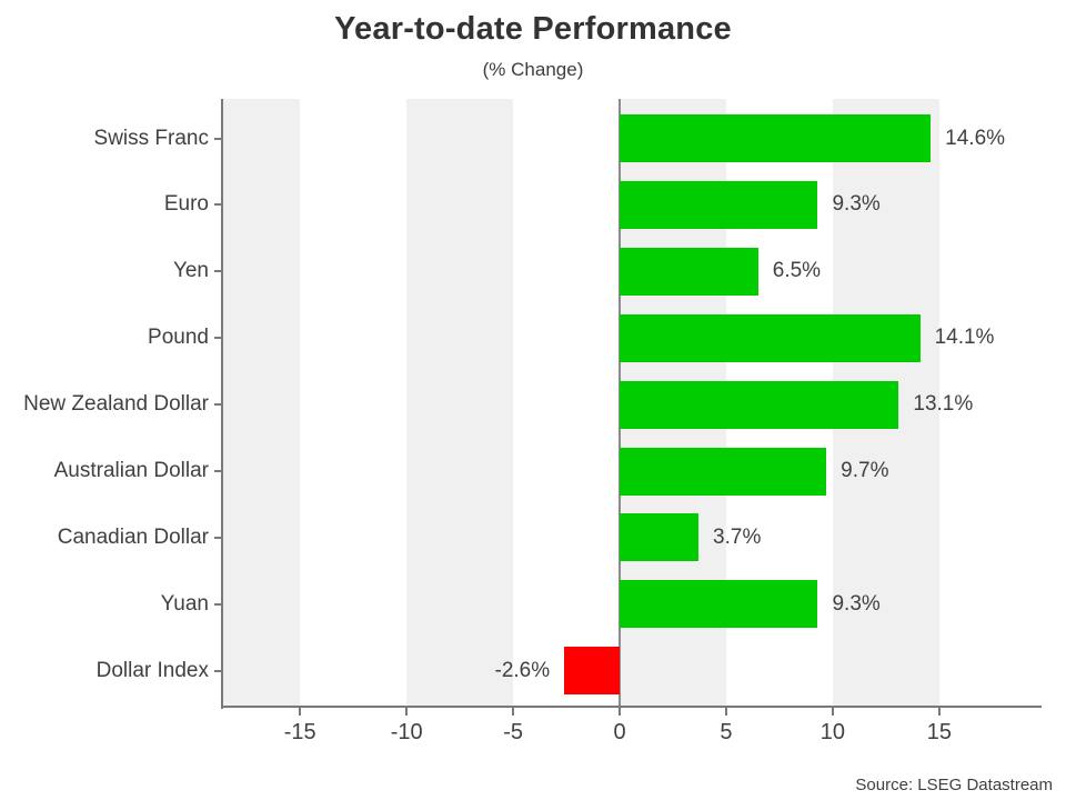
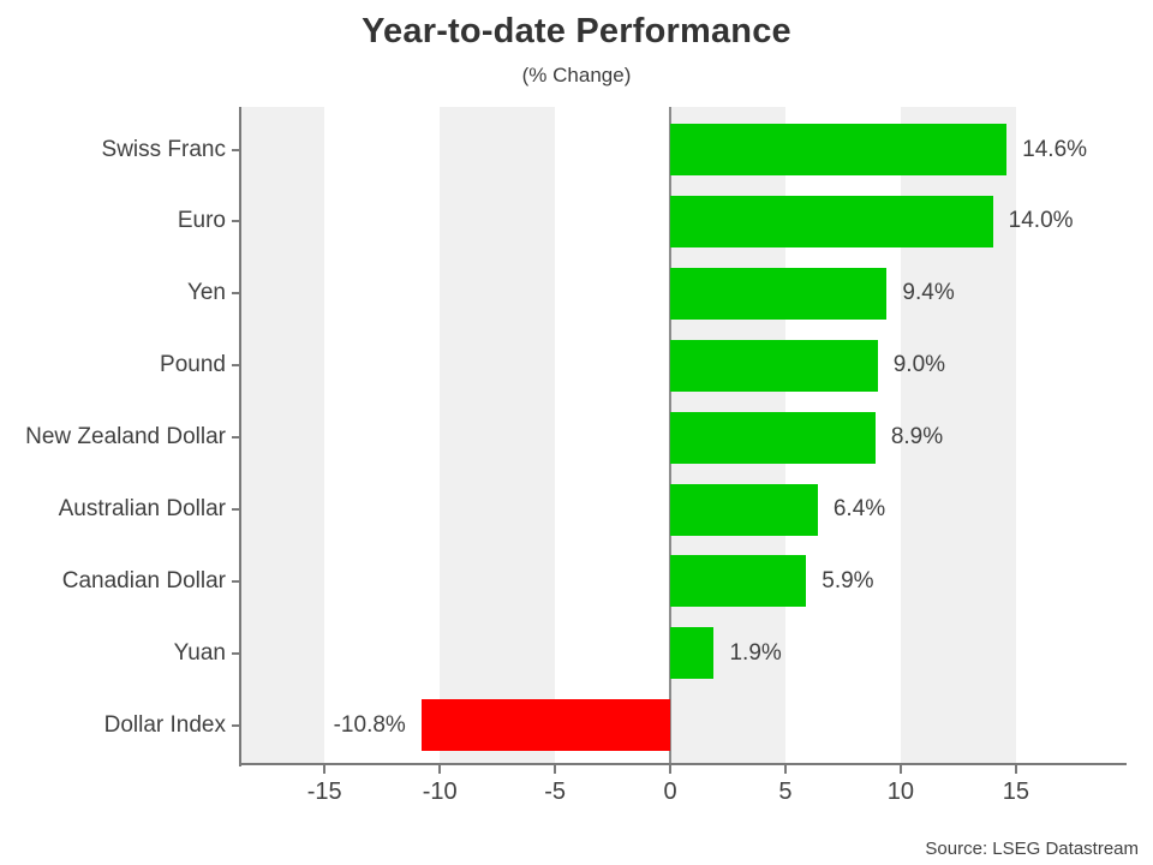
Euro: 9.3% -> 14.0%
Yen: 6.5% -> 9.4%
Pound: 14.1% -> 9.0%
New Zealand Dollar: 13.1% -> 8.9%
Australian Dollar: 9.7% -> 6.4%
Canadian Dollar: 3.7% -> 5.9%
Yuan: 9.3% -> 1.9%
Dollar Index: -2.6% -> -10.8%
